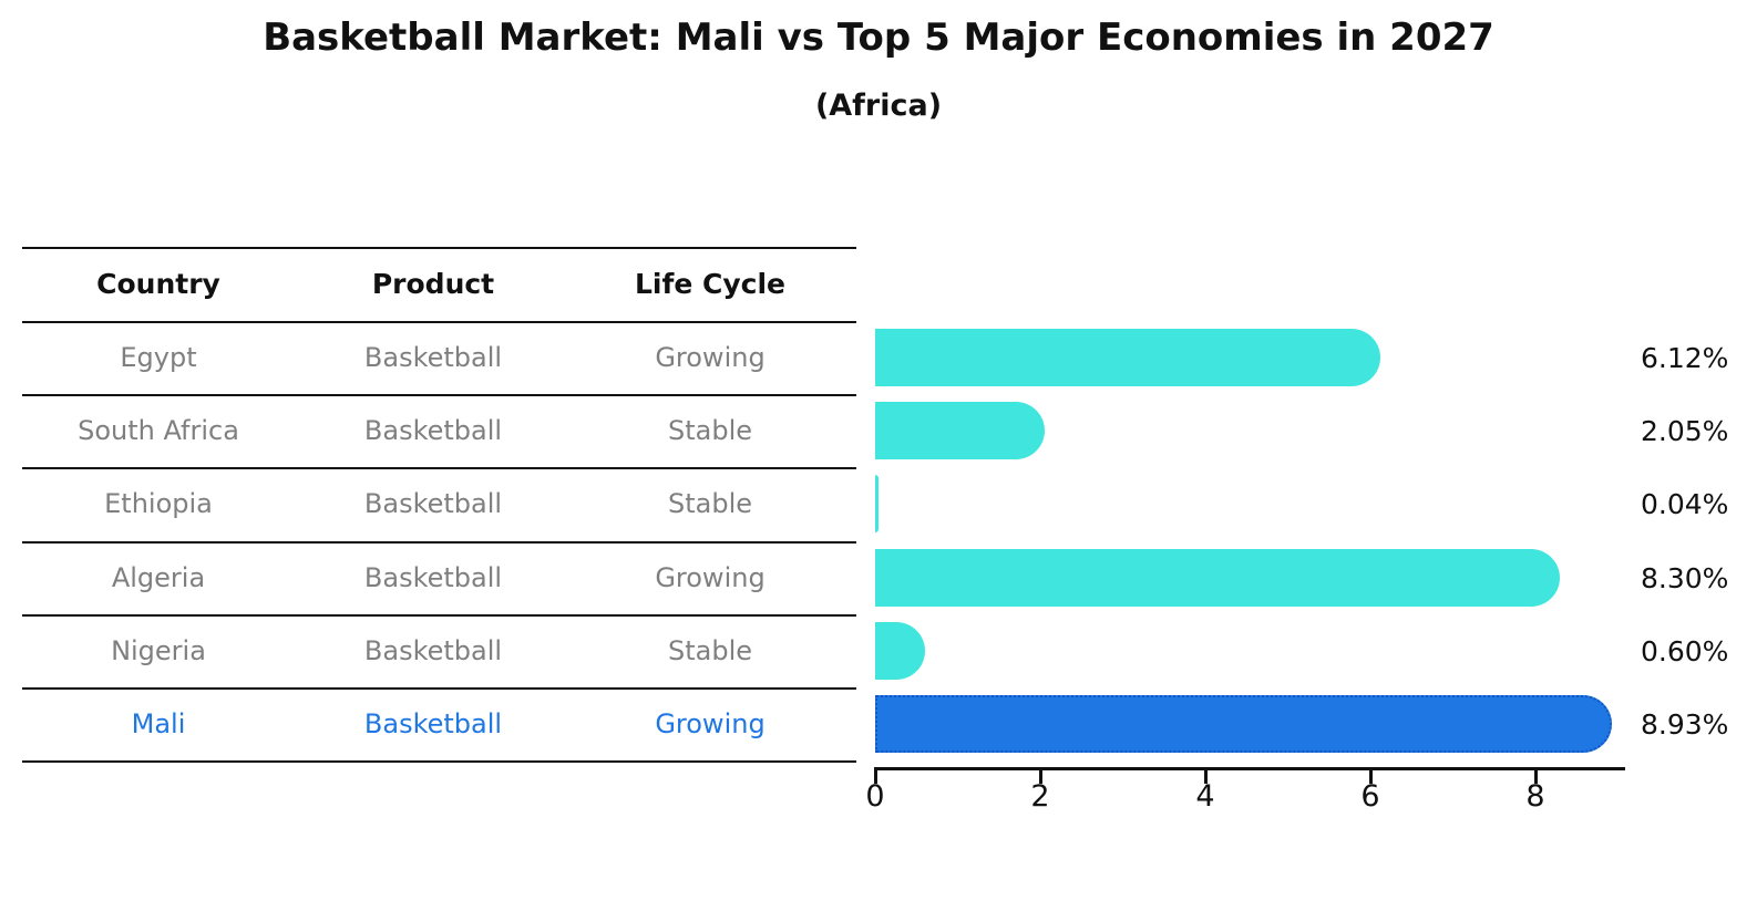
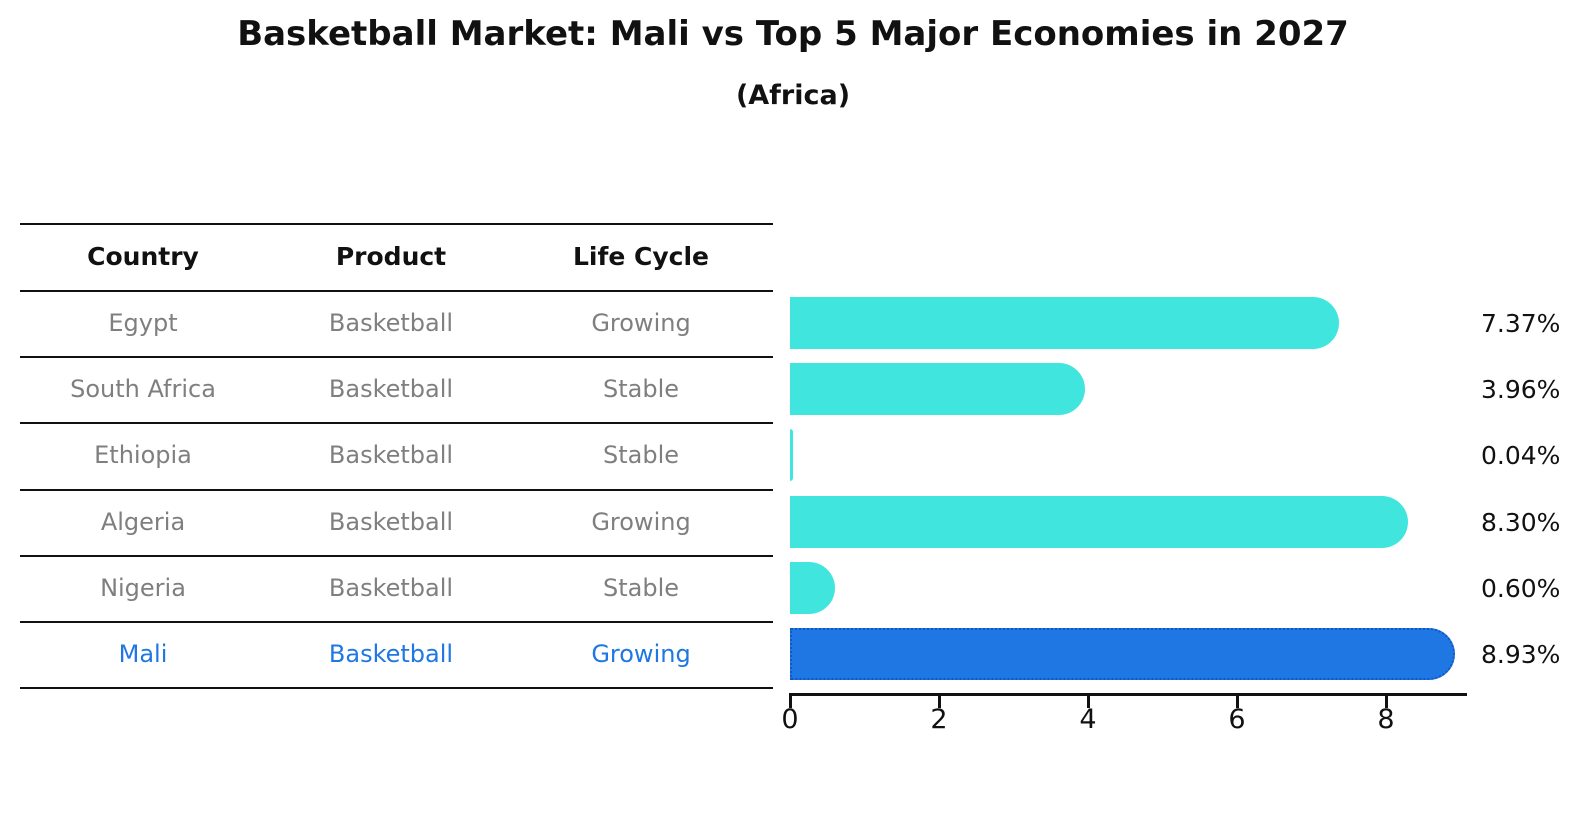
Egypt: 6.12% -> 7.37%
South Africa: 2.05% -> 3.96%
